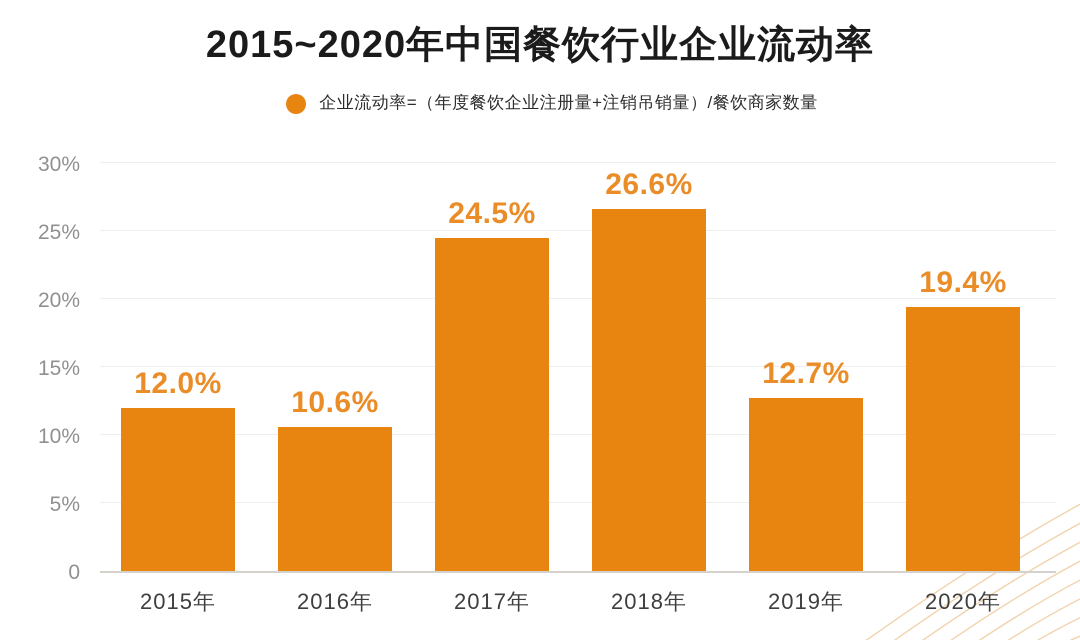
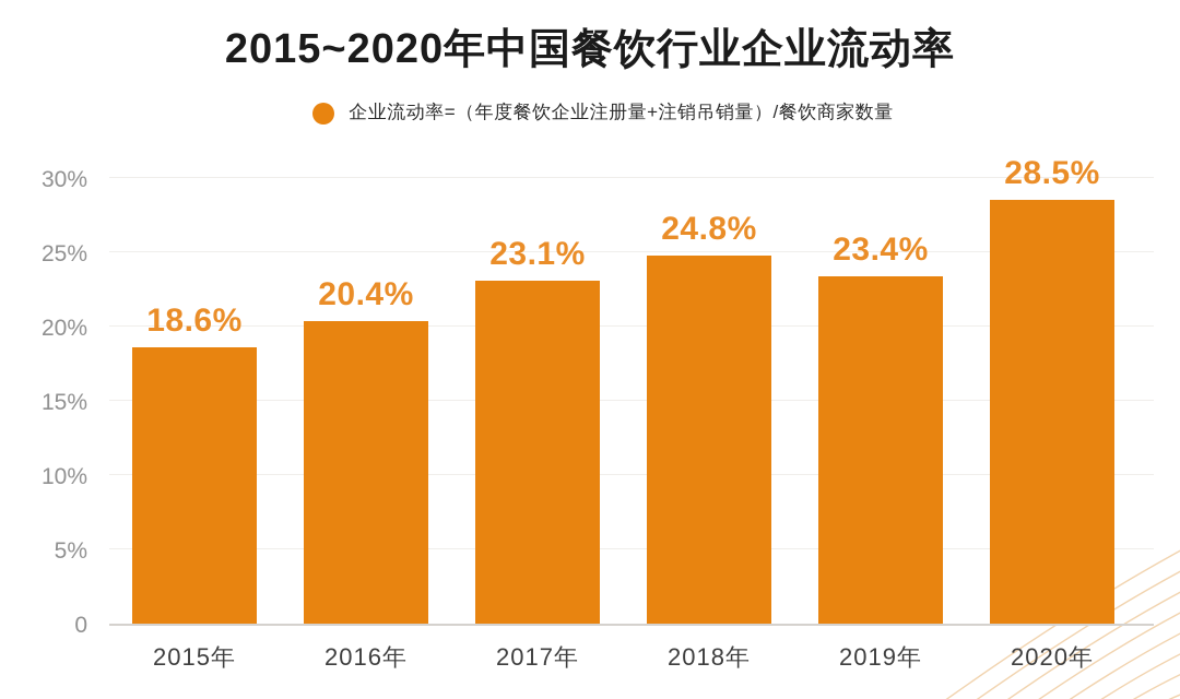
2015年: 12.0% -> 18.6%
2016年: 10.6% -> 20.4%
2017年: 24.5% -> 23.1%
2018年: 26.6% -> 24.8%
2019年: 12.7% -> 23.4%
2020年: 19.4% -> 28.5%
